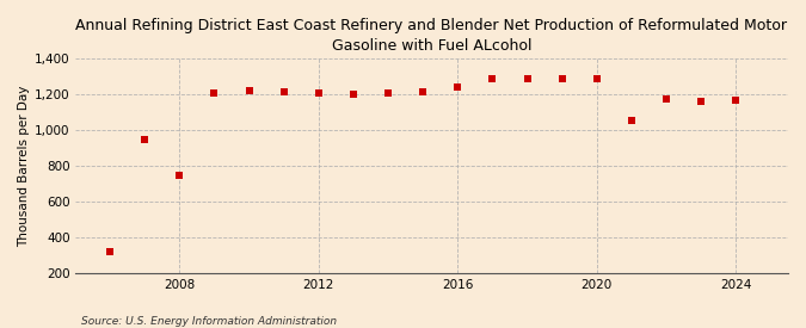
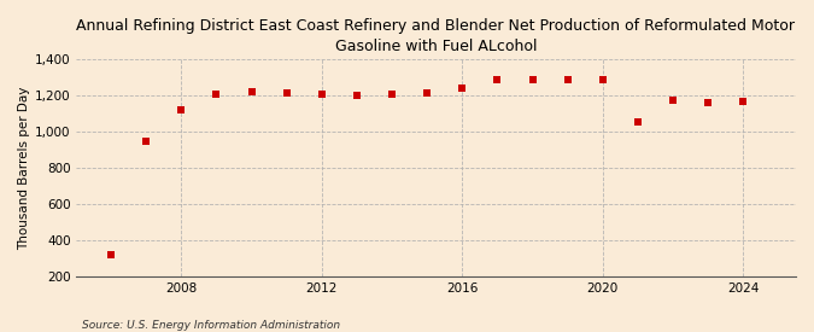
2008: 750 -> 1,120
